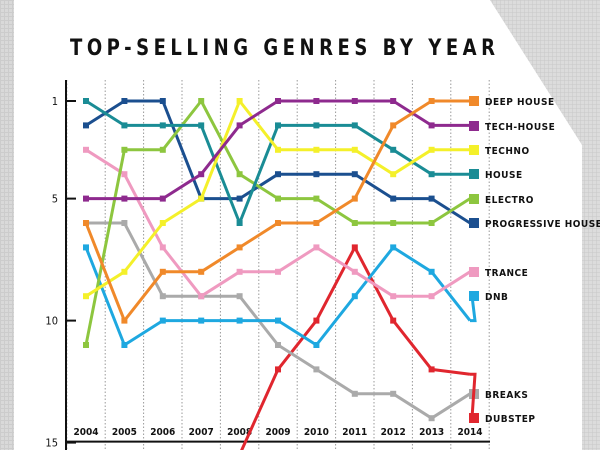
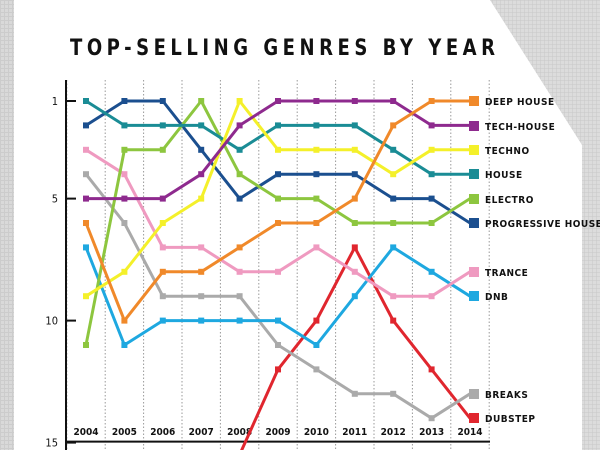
BREAKS/2004: 6 -> 4
PROGRESSIVE HOUSE/2007: 5 -> 3
TRANCE/2007: 9 -> 7
HOUSE/2008: 6 -> 3
DNB/2014: 10 -> 9
DUBSTEP/2014: 12.2 -> 14.0
